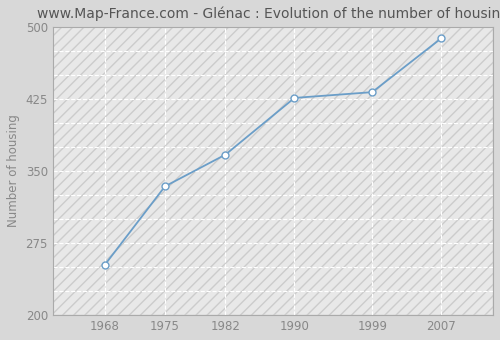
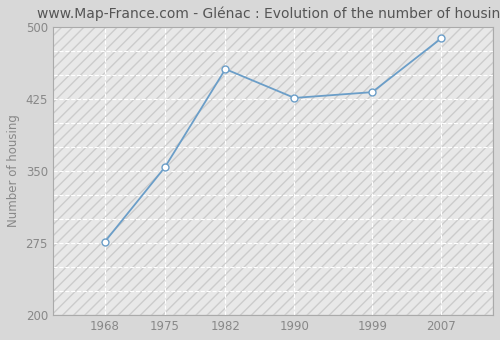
1968: 252 -> 276
1975: 334 -> 354
1982: 367 -> 456
